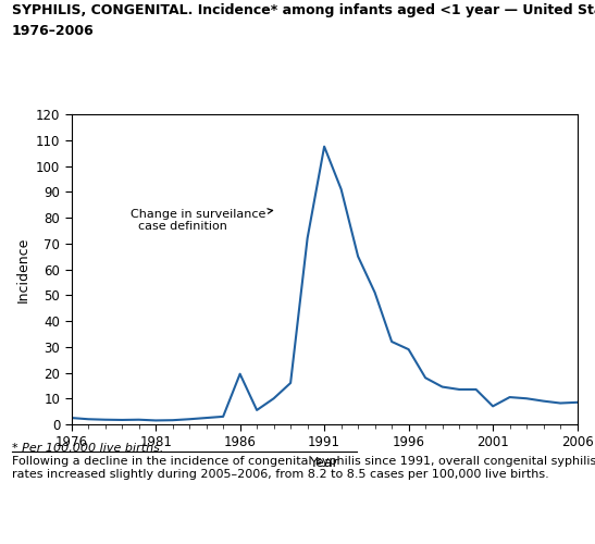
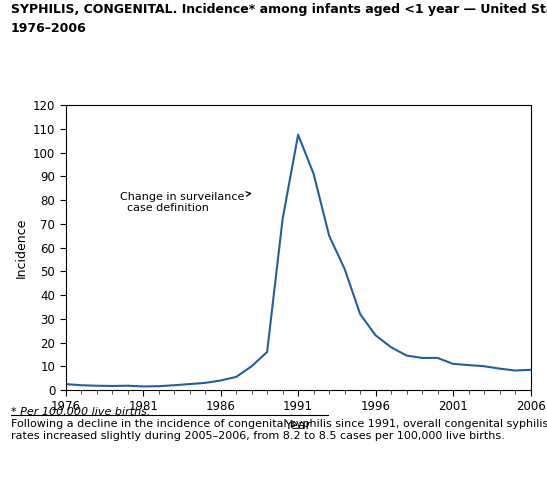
1986: 19.5 -> 4.0
1996: 29.0 -> 23.0
2001: 7.0 -> 11.0
